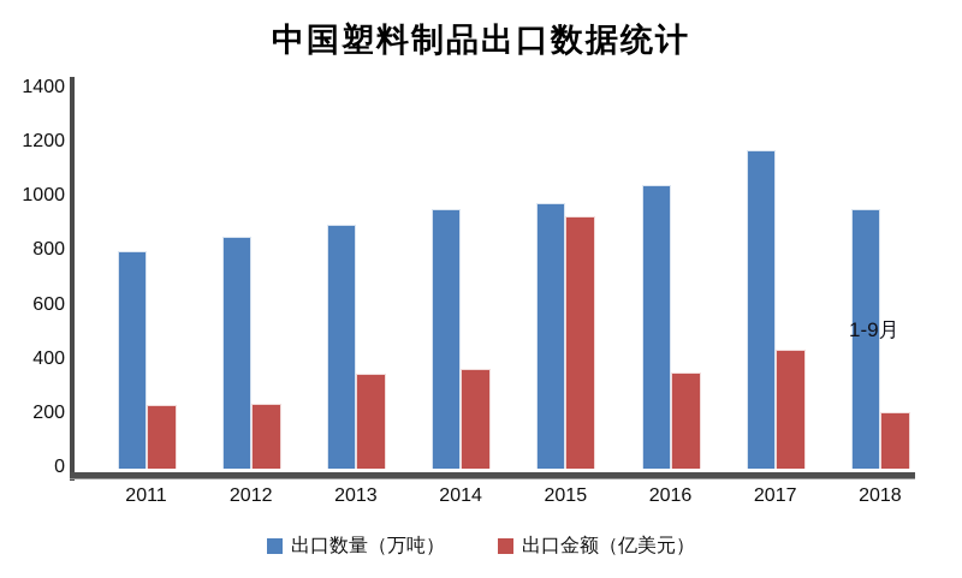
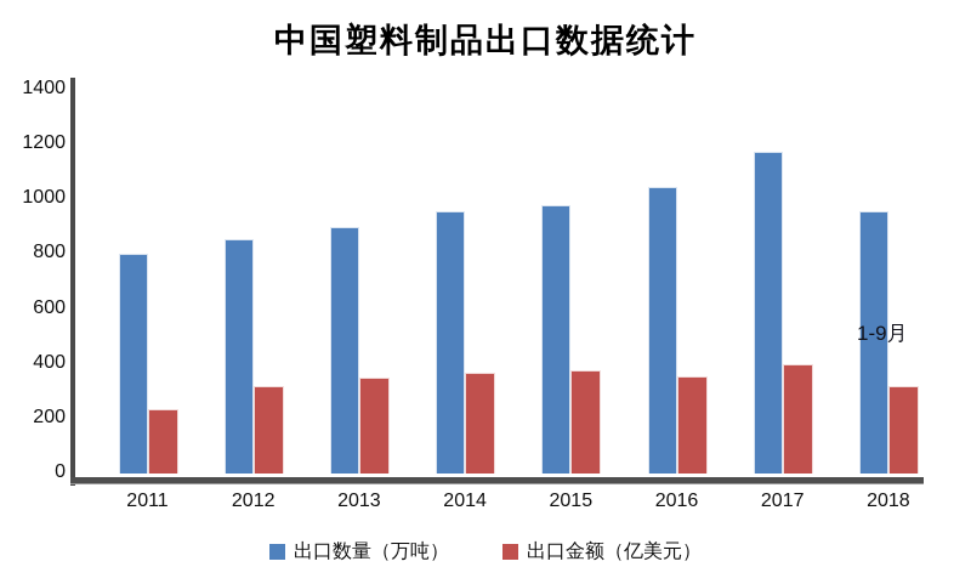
出口金额（亿美元）/2012: 240 -> 320
出口金额（亿美元）/2015: 930 -> 380
出口金额（亿美元）/2017: 440 -> 400
出口金额（亿美元）/2018: 210 -> 320
